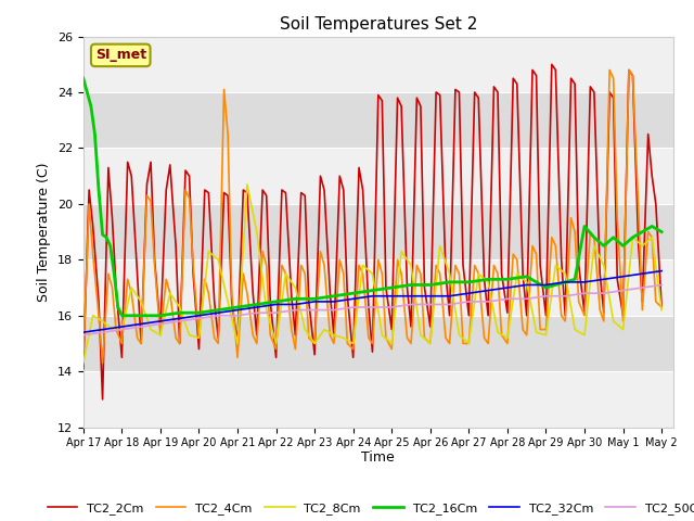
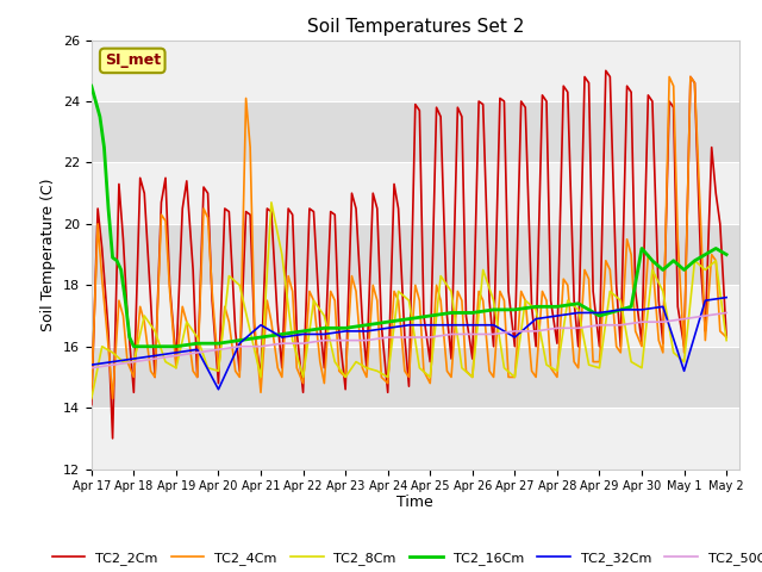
TC2_32Cm/Apr 20: 16.0 -> 14.6
TC2_32Cm/Apr 21: 16.2 -> 16.7
TC2_32Cm/Apr 27: 16.8 -> 16.3
TC2_32Cm/May 1: 17.4 -> 15.2
